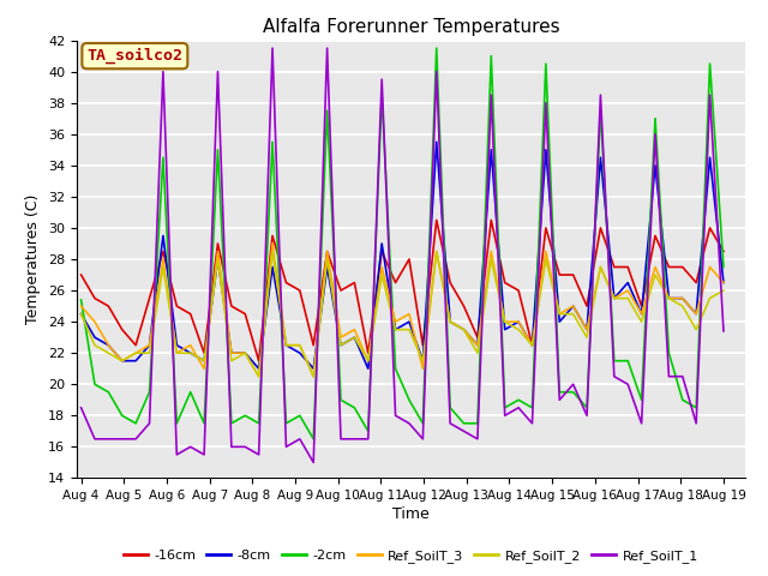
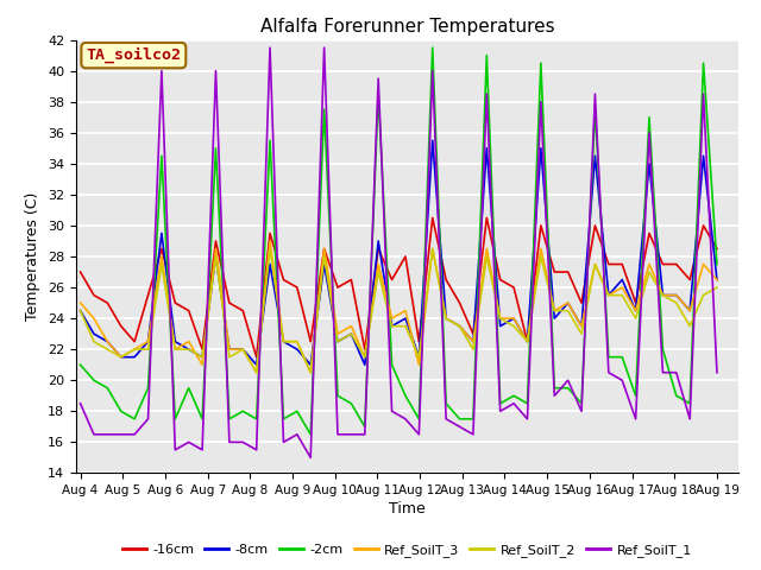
-2cm/Aug 4: 25.4 -> 21.0
Ref_SoilT_1/Aug 19: 23.4 -> 20.5
